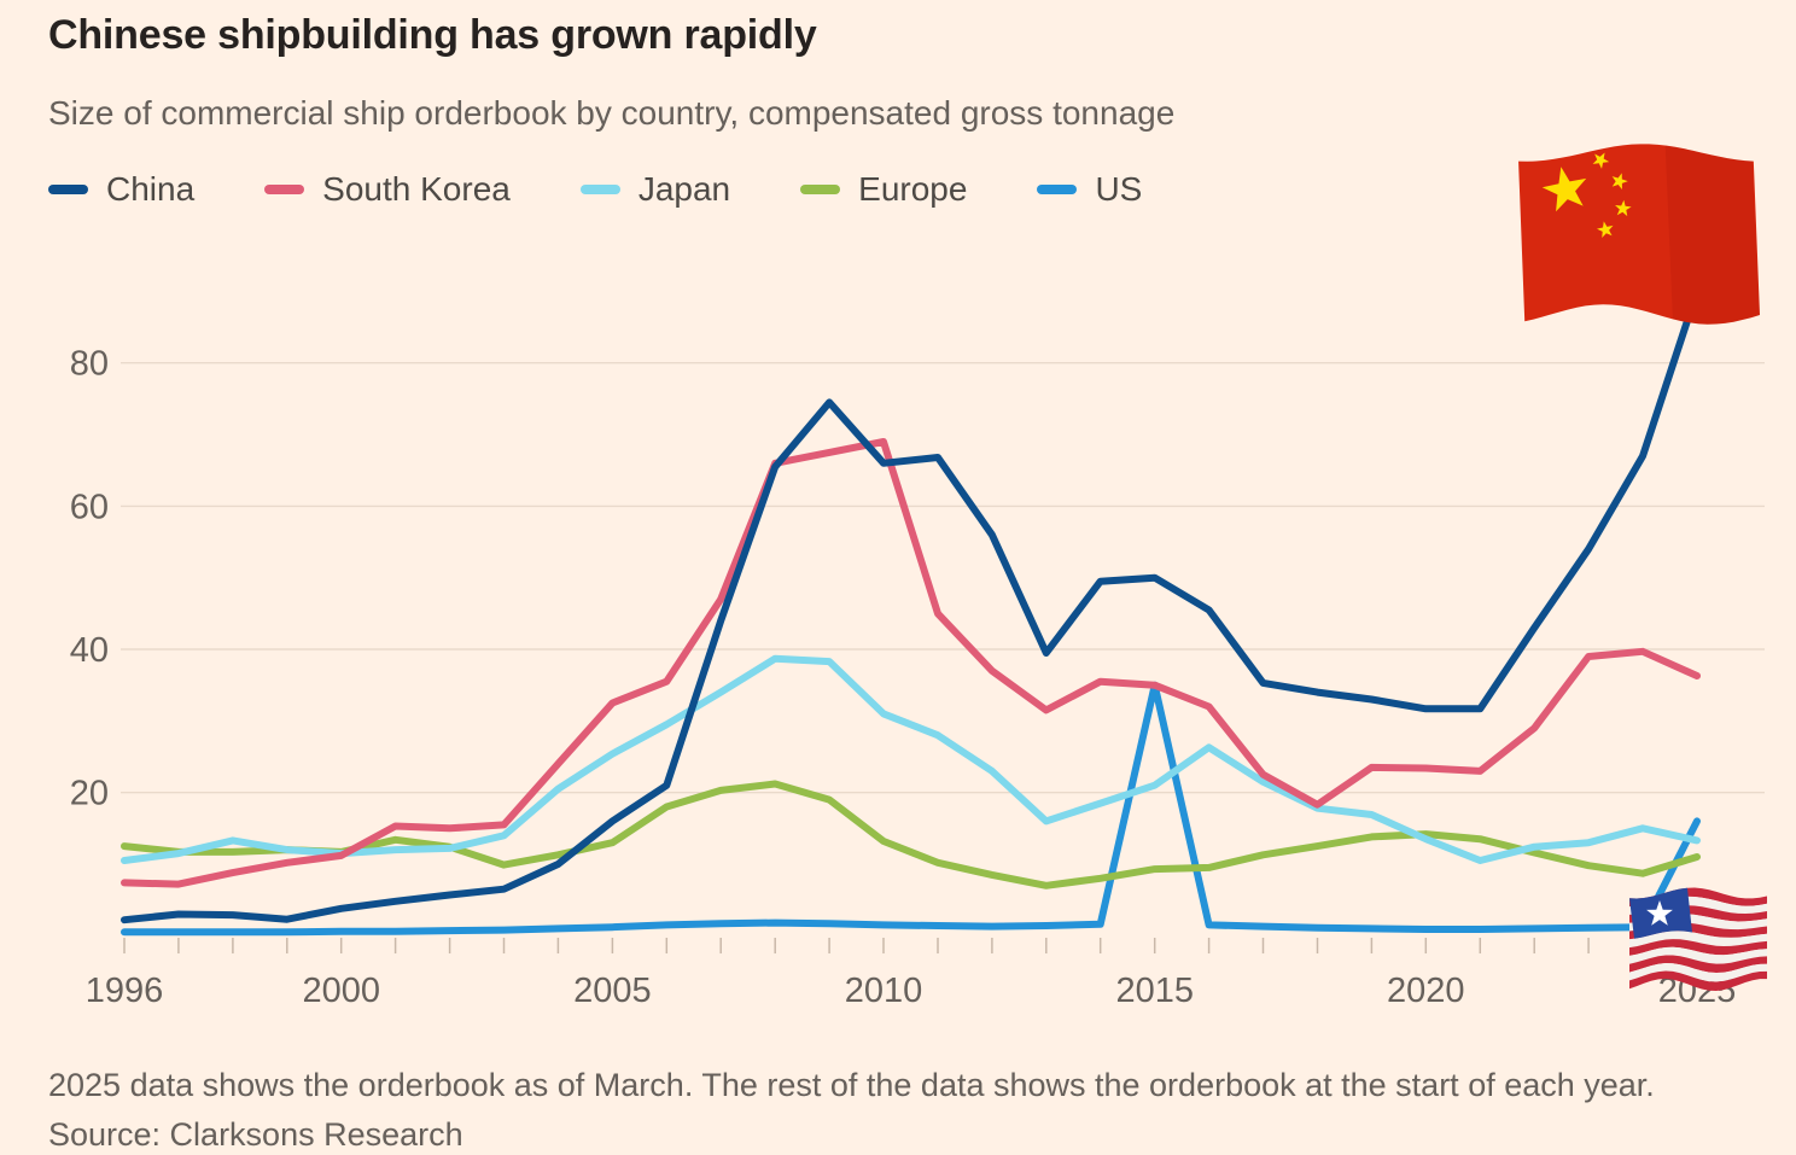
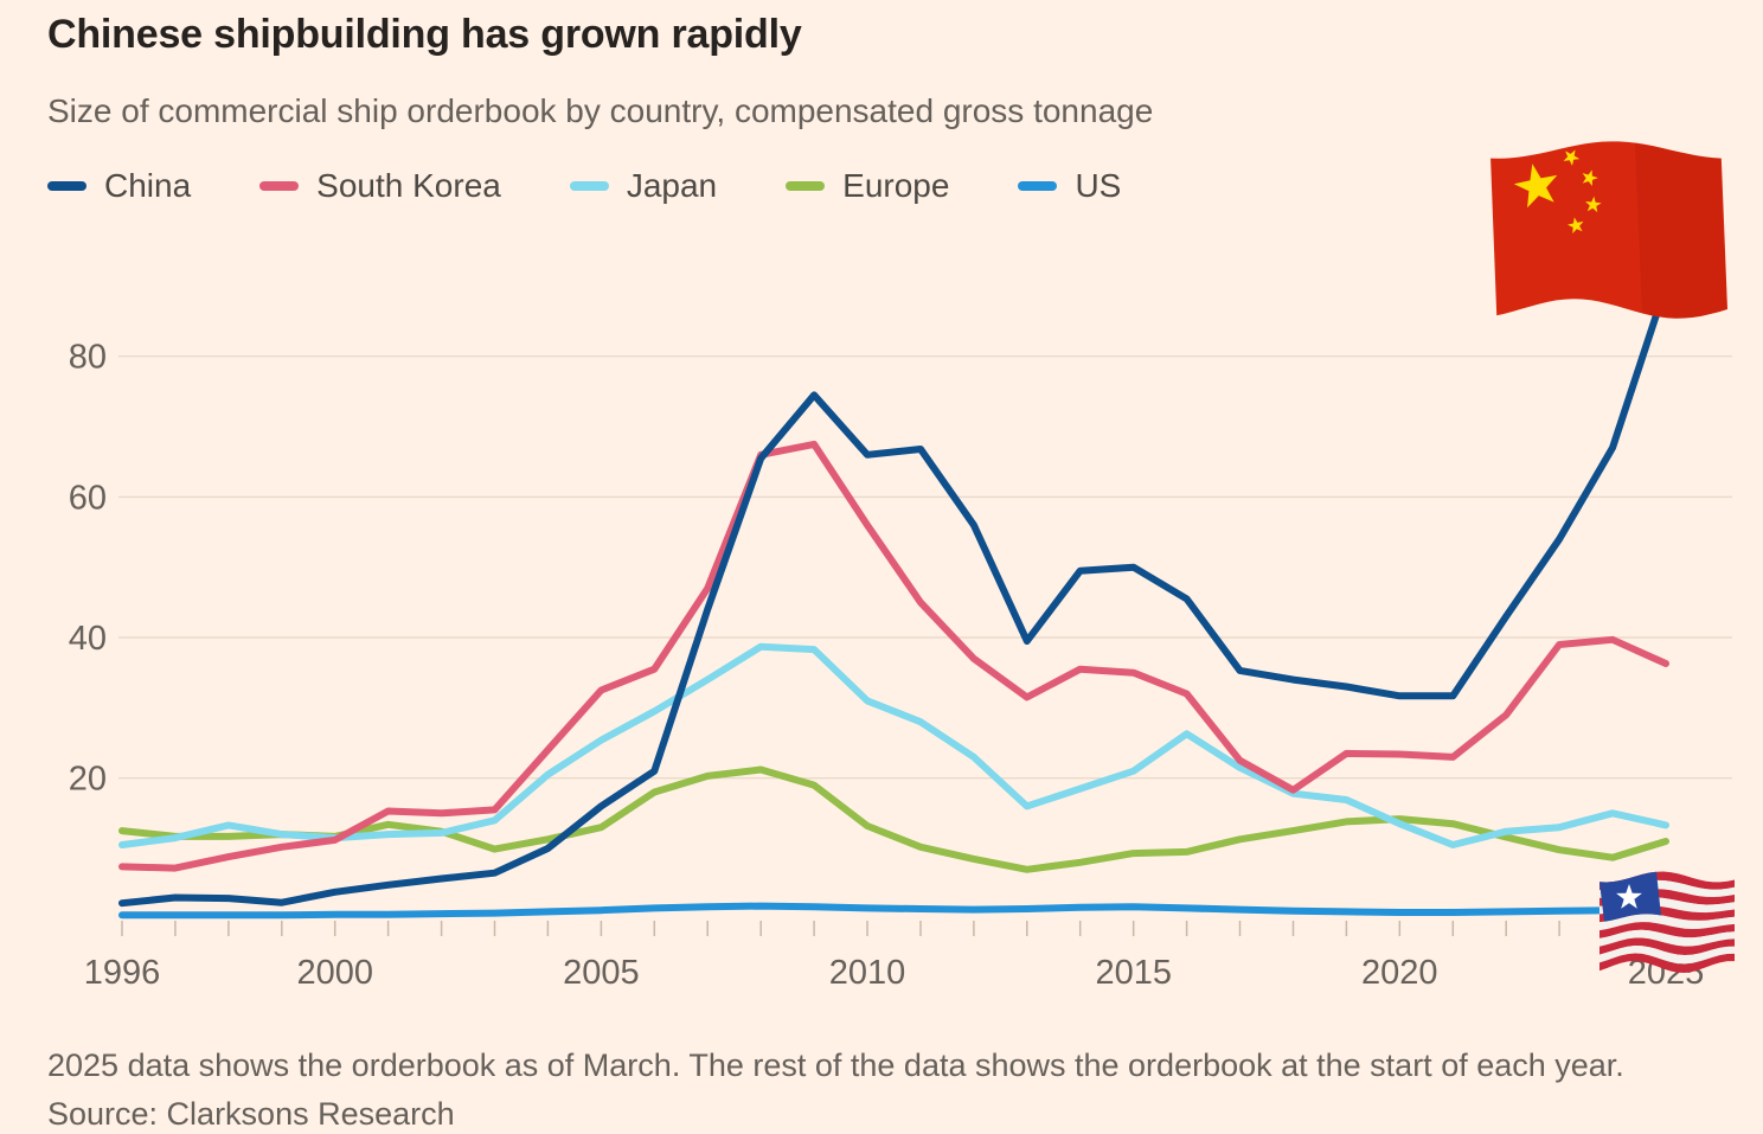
South Korea/2010: 69 -> 56
US/2015: 35 -> 2
US/2025: 16 -> 1
